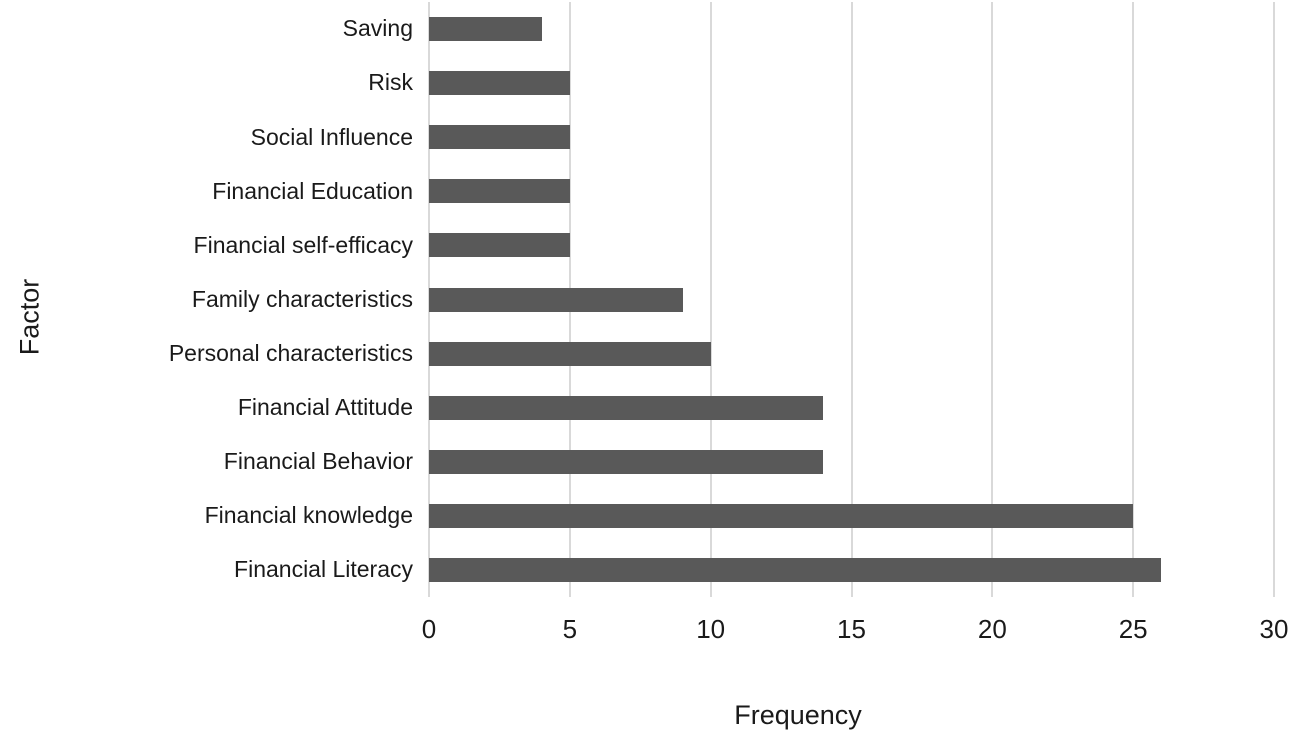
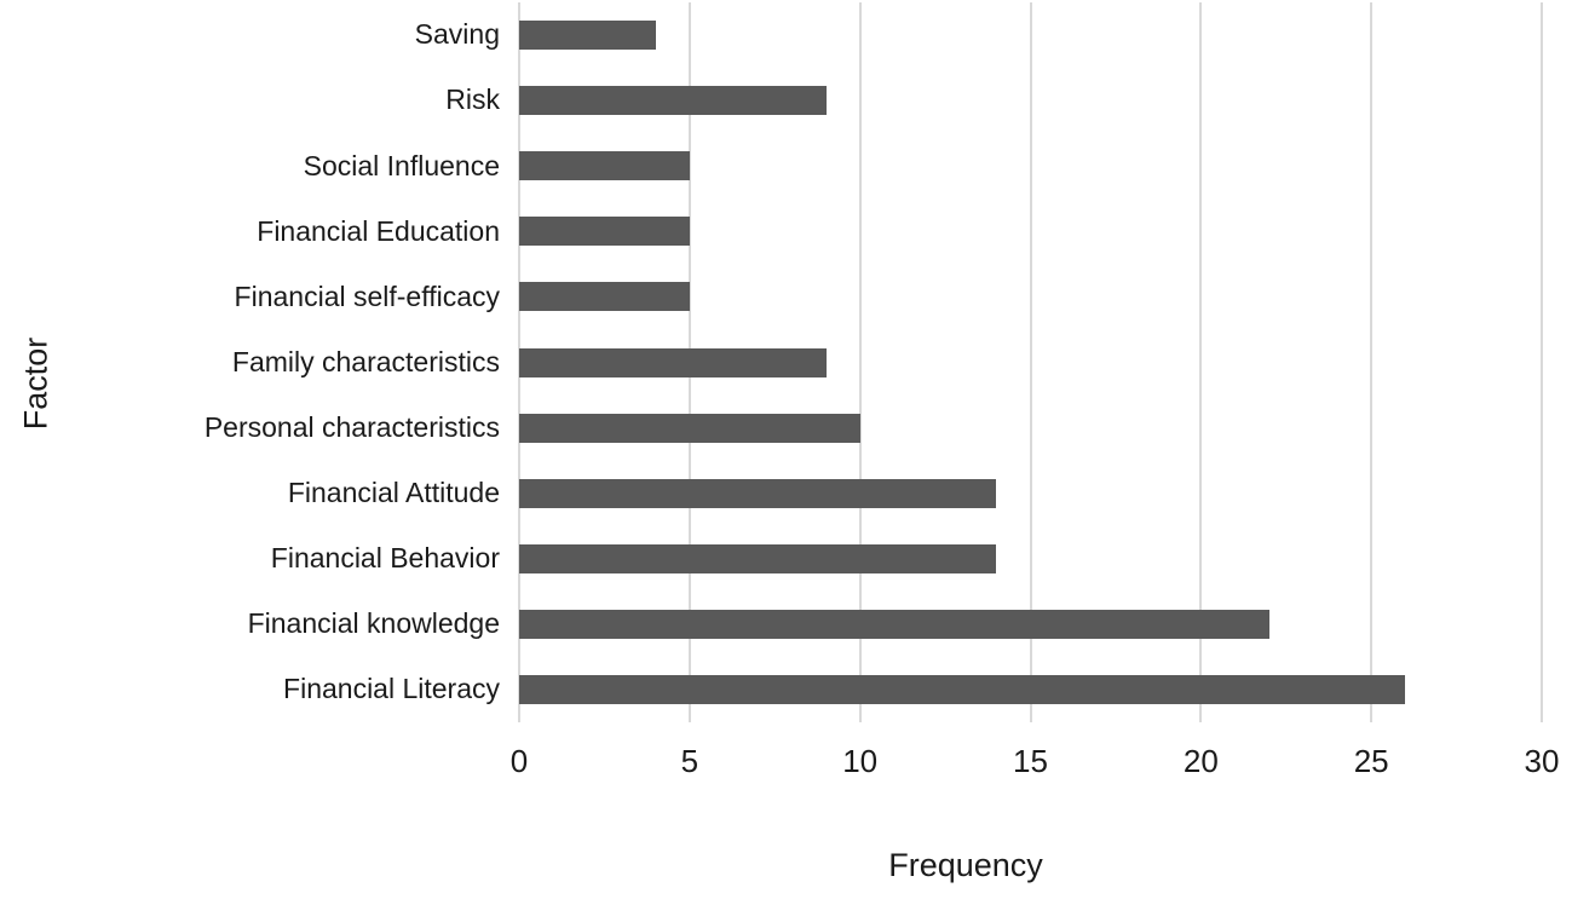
Risk: 5 -> 9
Financial knowledge: 25 -> 22
